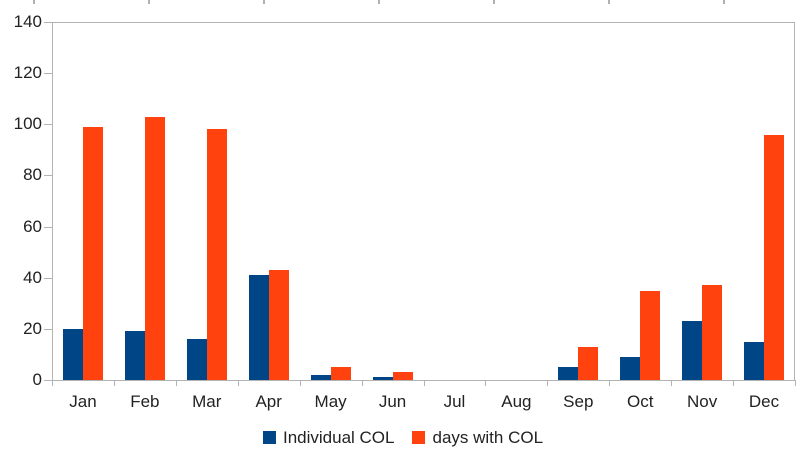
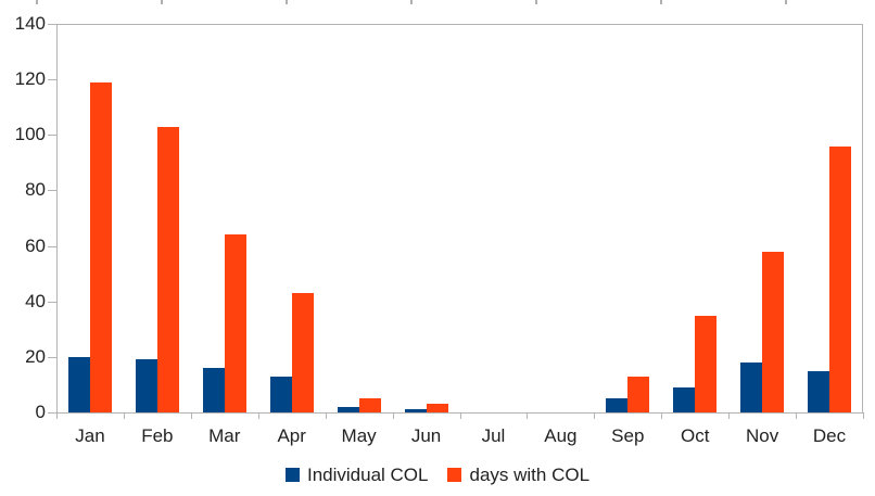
days with COL/Jan: 99 -> 119
days with COL/Mar: 98 -> 64
Individual COL/Apr: 41 -> 13
Individual COL/Nov: 23 -> 18
days with COL/Nov: 37 -> 58
